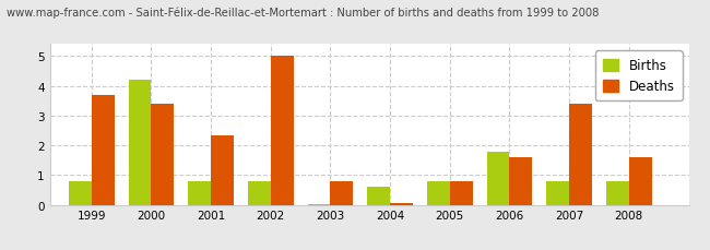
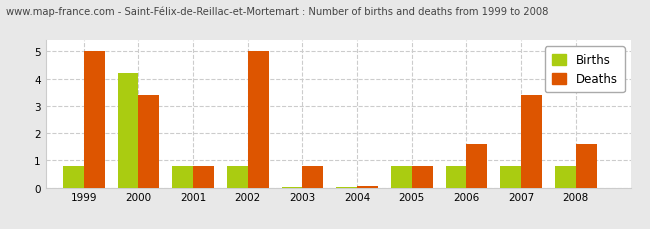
Deaths/1999: 3.70 -> 5.00
Deaths/2001: 2.35 -> 0.80
Births/2004: 0.60 -> 0.03
Births/2006: 1.80 -> 0.80
